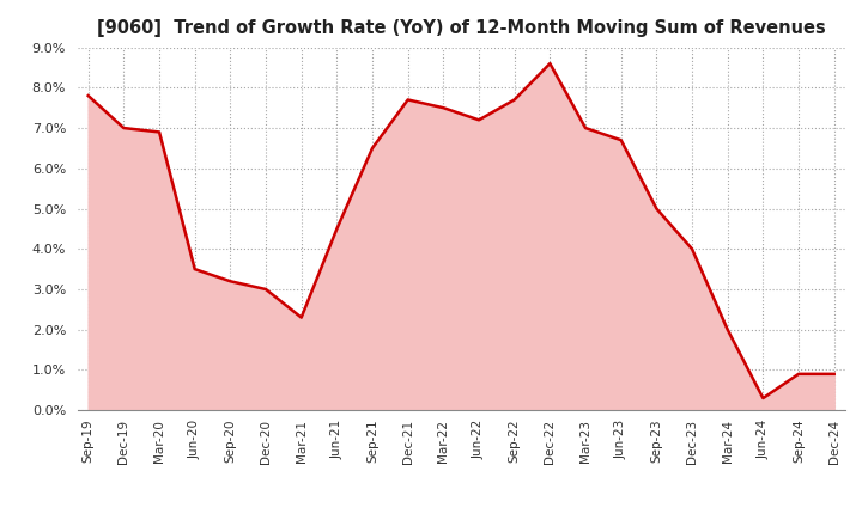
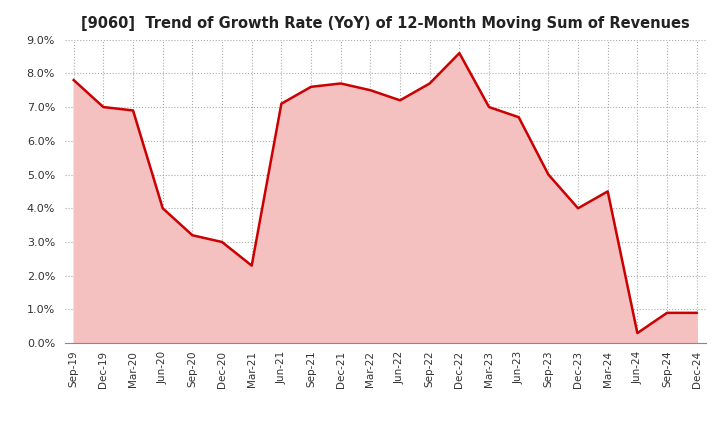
Jun-20: 3.5% -> 4.0%
Jun-21: 4.5% -> 7.1%
Sep-21: 6.5% -> 7.6%
Mar-24: 2.0% -> 4.5%
